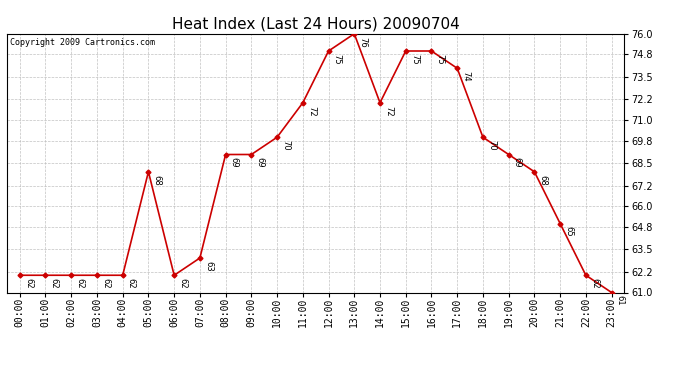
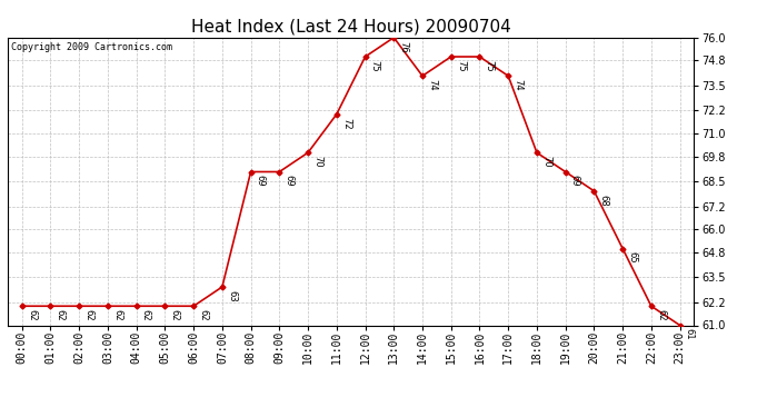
05:00: 68 -> 62
14:00: 72 -> 74
